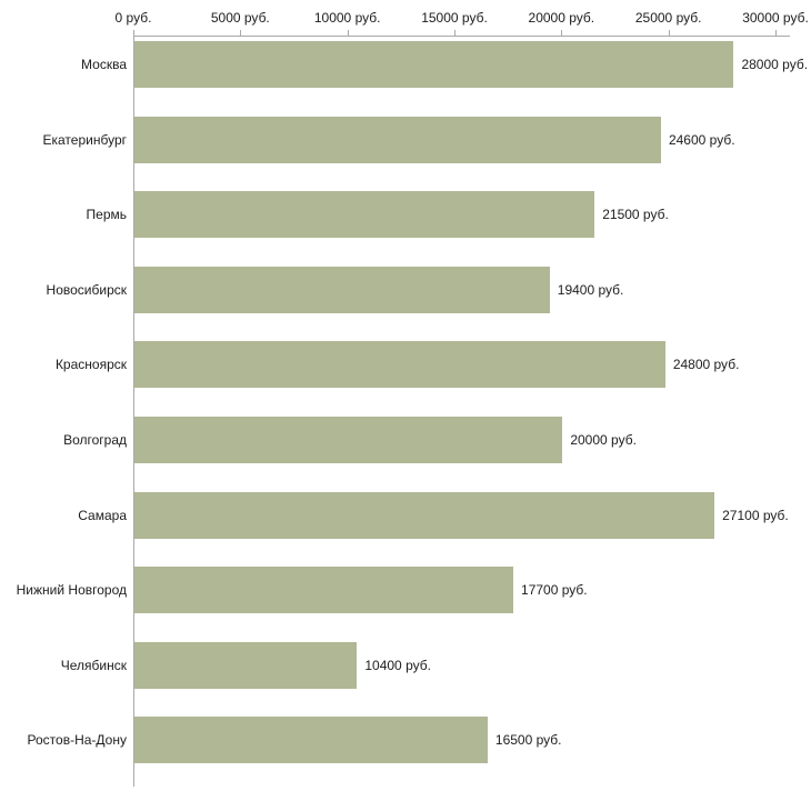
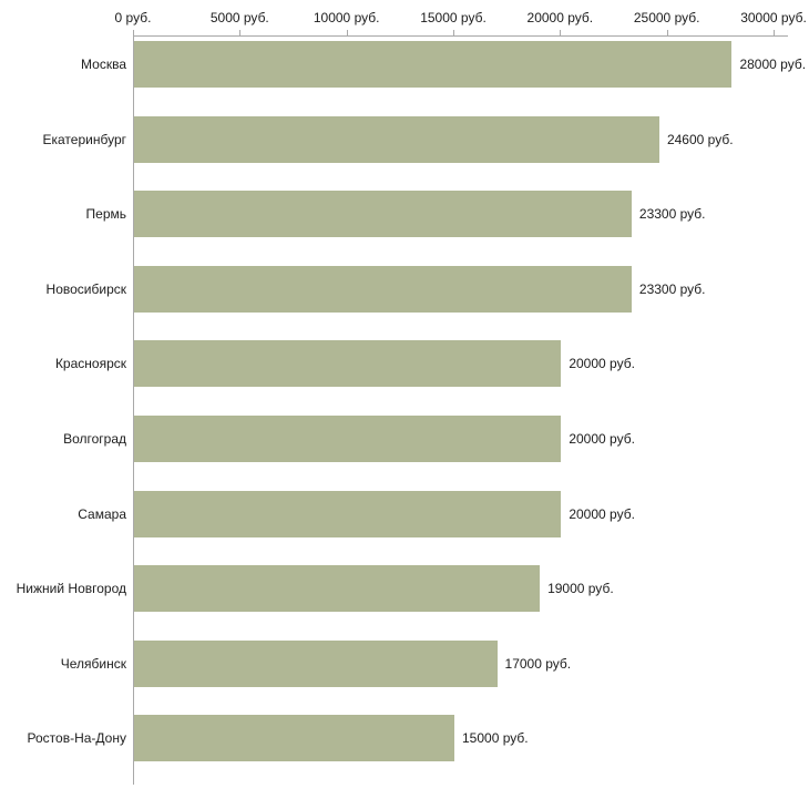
Пермь: 21500 -> 23300
Новосибирск: 19400 -> 23300
Красноярск: 24800 -> 20000
Самара: 27100 -> 20000
Нижний Новгород: 17700 -> 19000
Челябинск: 10400 -> 17000
Ростов-На-Дону: 16500 -> 15000
